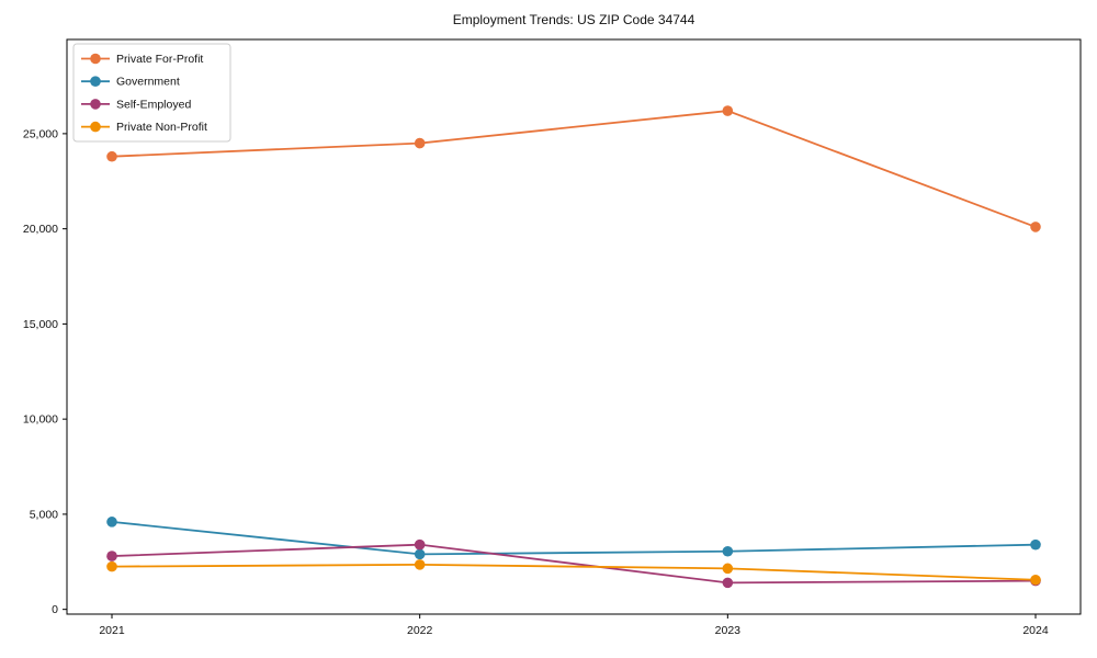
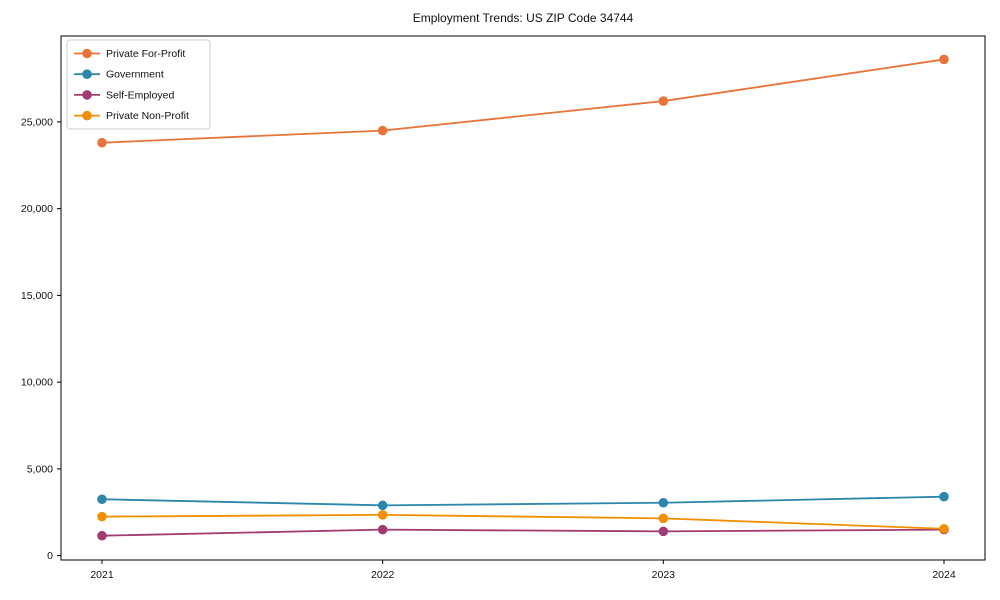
Government/2021: 4600 -> 3200
Self-Employed/2021: 2800 -> 1200
Self-Employed/2022: 3400 -> 1500
Private For-Profit/2024: 20100 -> 28600
